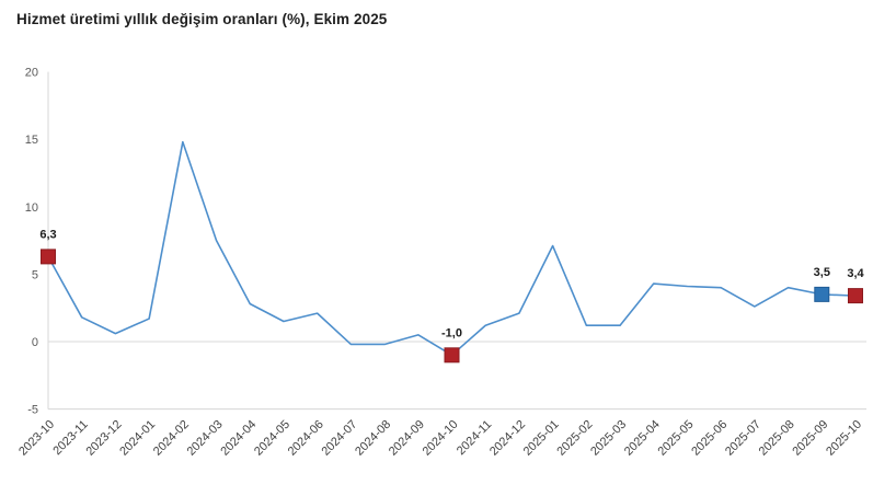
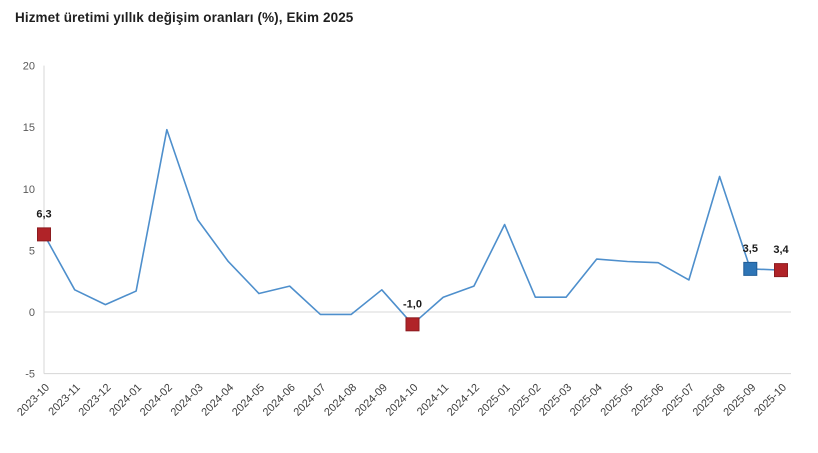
2024-04: 2.8 -> 4.1
2024-09: 0.5 -> 1.8
2025-08: 4.0 -> 11.0
